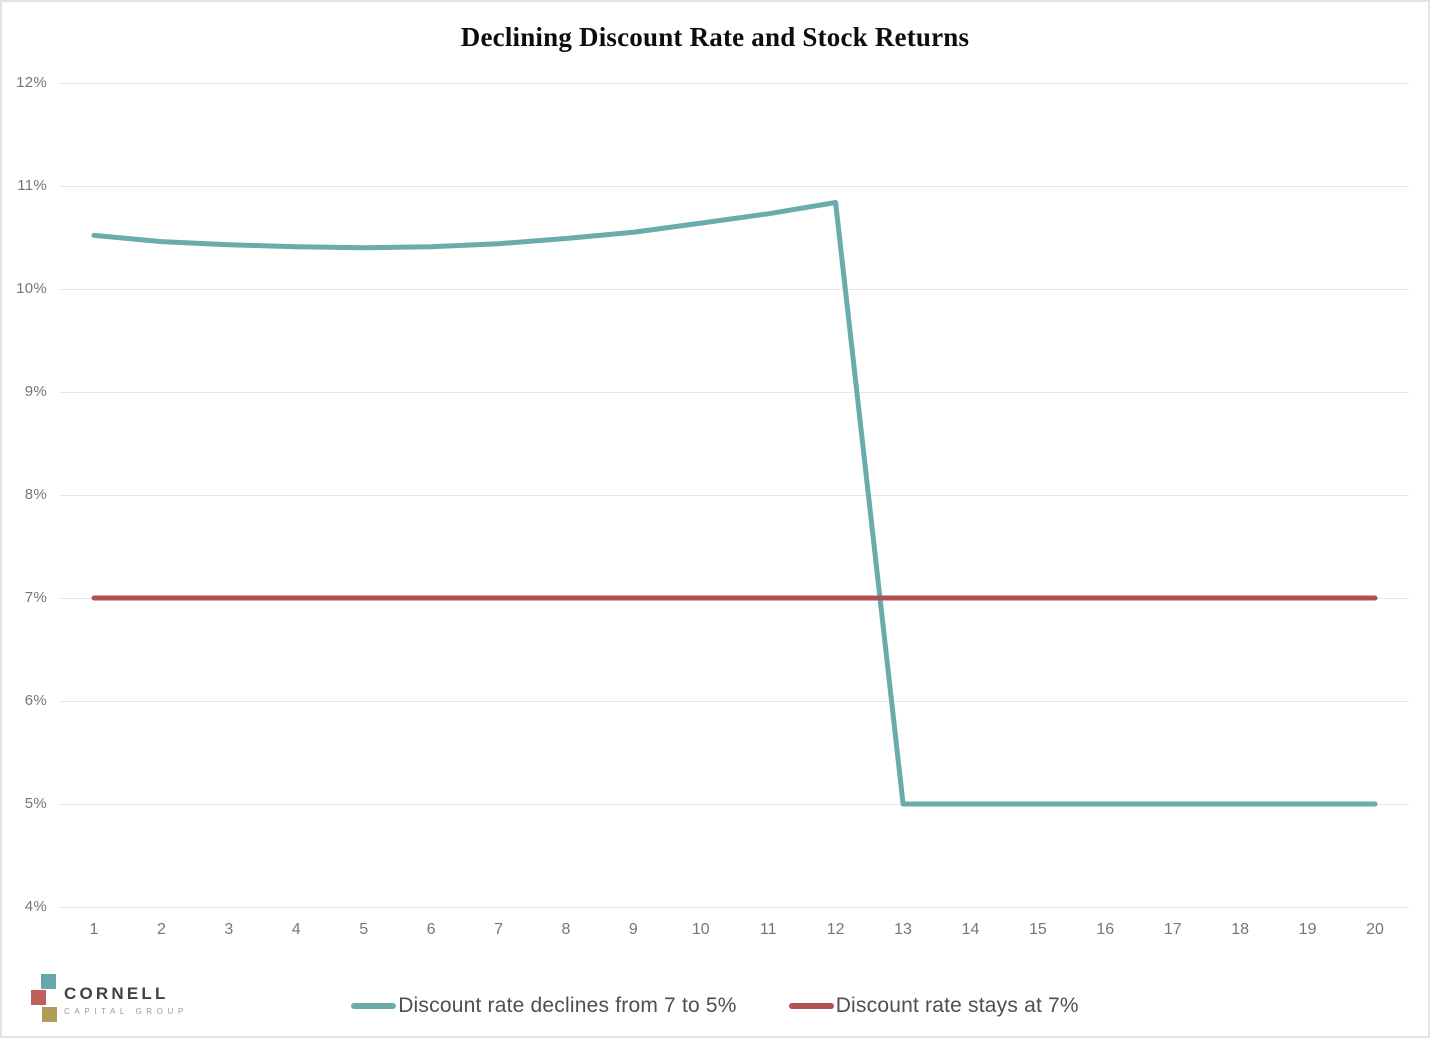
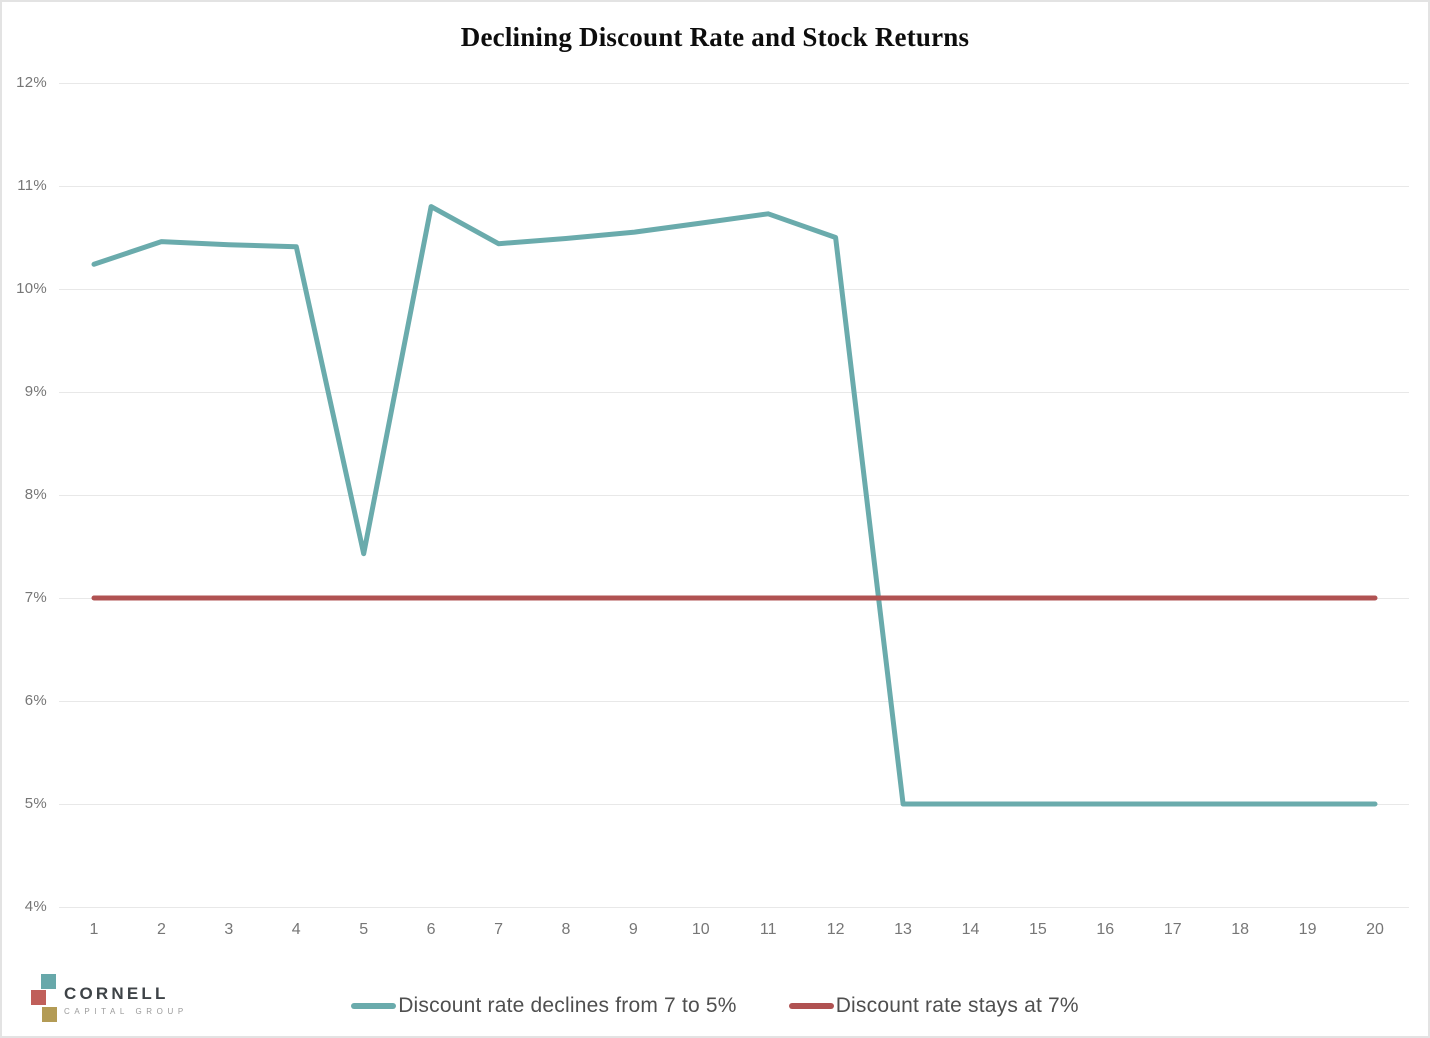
Discount rate declines from 7 to 5%/1: 10.52% -> 10.24%
Discount rate declines from 7 to 5%/5: 10.40% -> 7.43%
Discount rate declines from 7 to 5%/6: 10.41% -> 10.80%
Discount rate declines from 7 to 5%/12: 10.84% -> 10.50%
